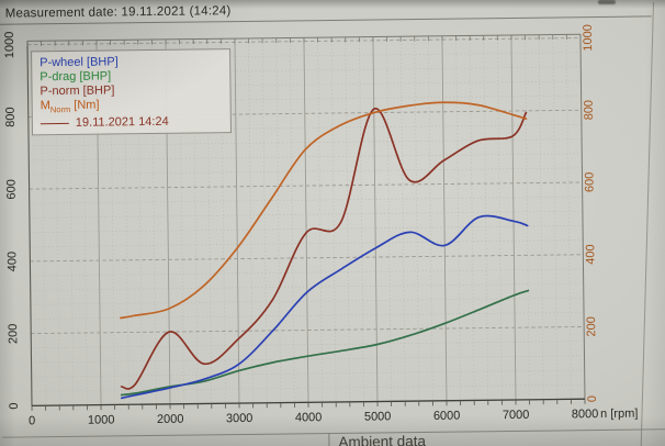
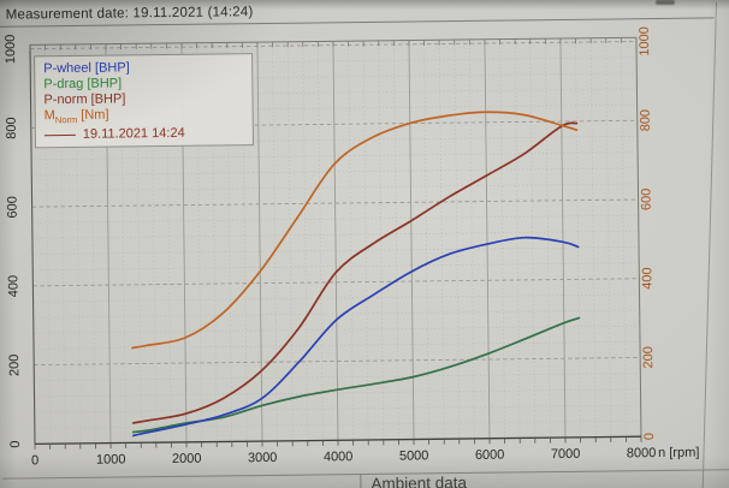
P-norm [BHP]/2000: 200 -> 70
P-norm [BHP]/4000: 470 -> 420
P-norm [BHP]/5000: 810 -> 550
P-wheel [BHP]/6000: 430 -> 490
P-norm [BHP]/7000: 730 -> 790
